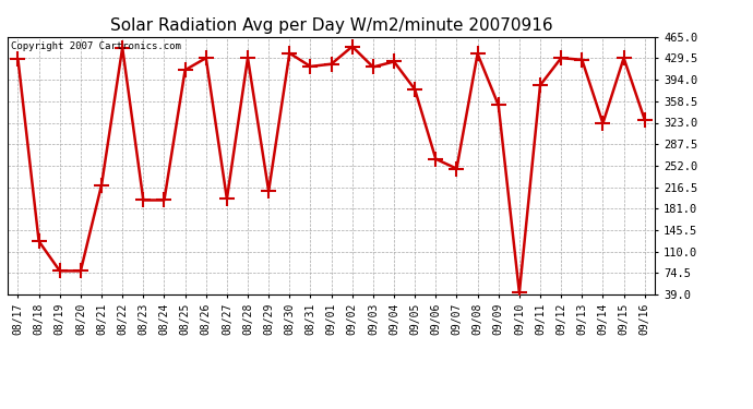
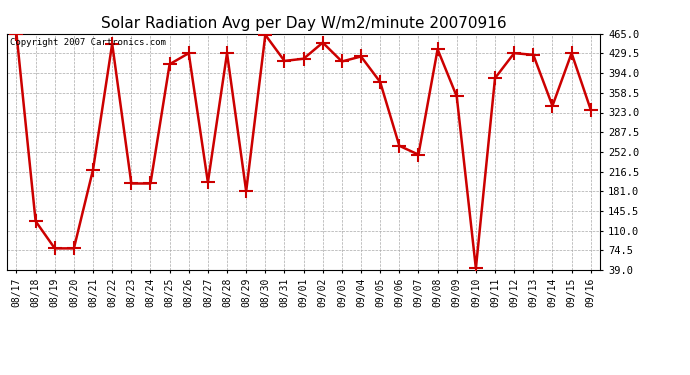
08/17: 428 -> 465
08/29: 210 -> 181
08/30: 438 -> 463
09/14: 322 -> 335
